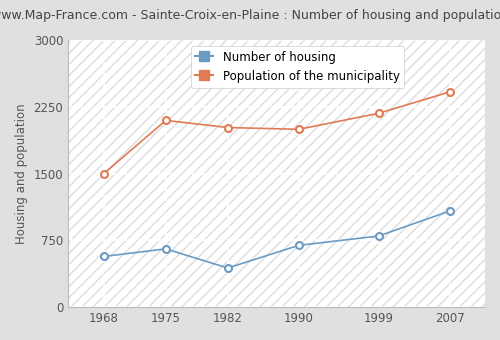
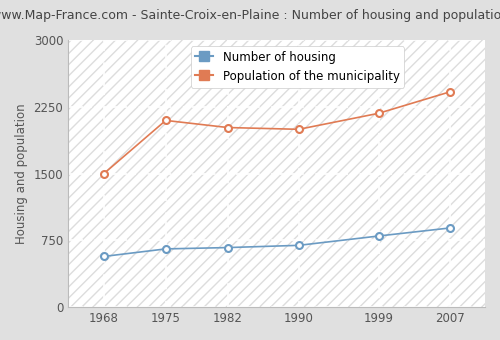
Number of housing/1982: 440 -> 670
Number of housing/2007: 1080 -> 890
